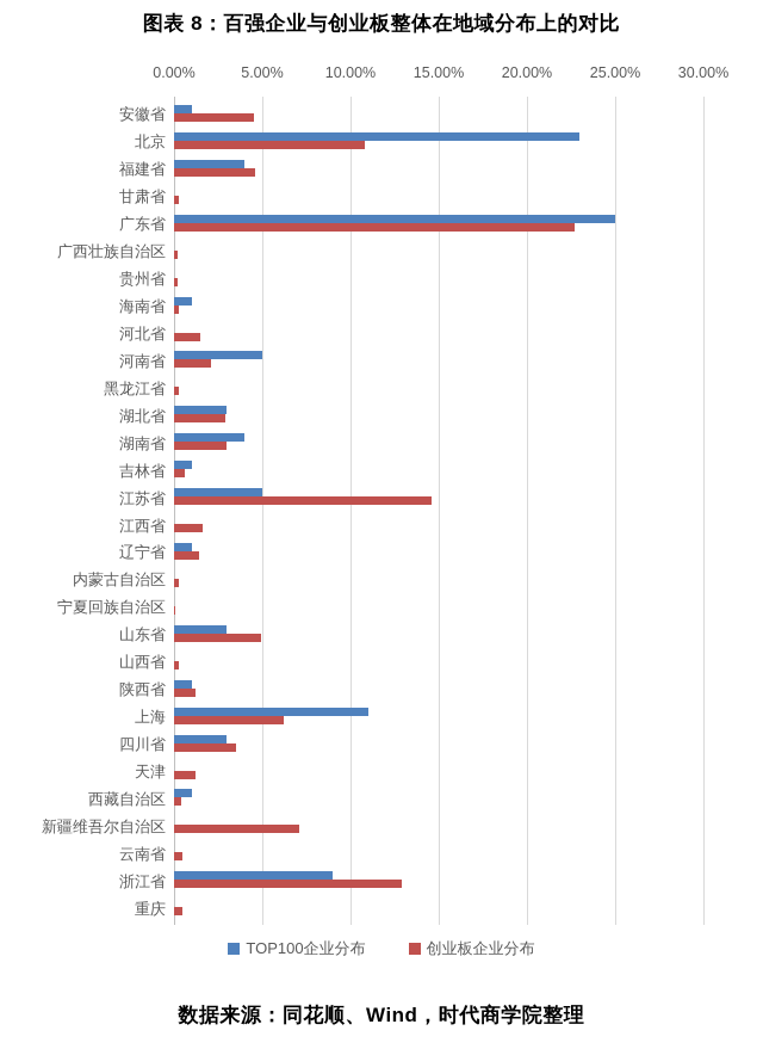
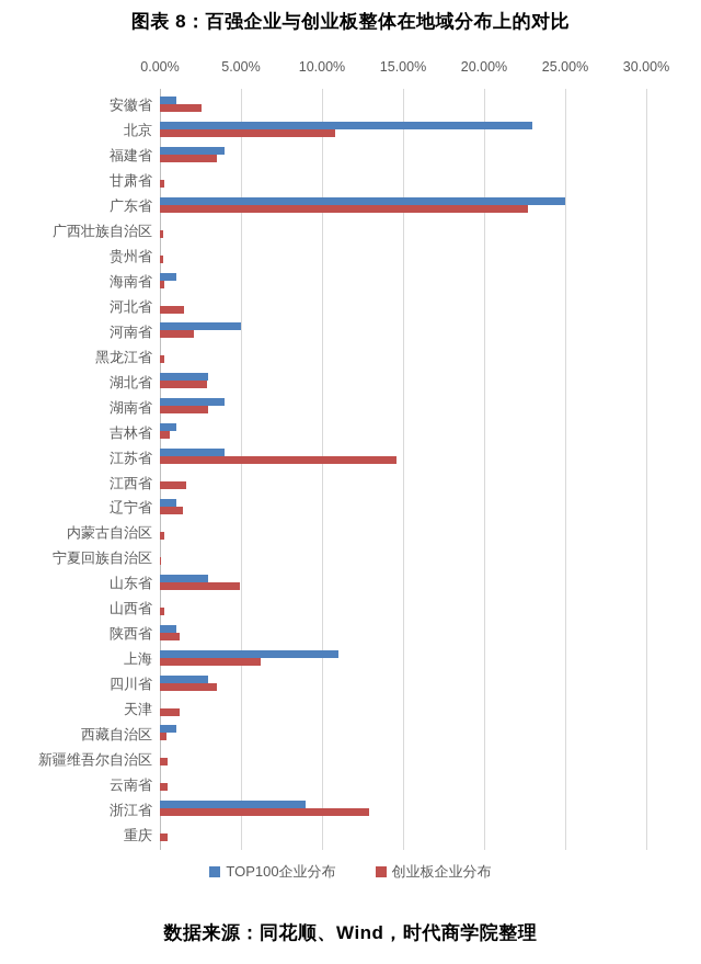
创业板企业分布/安徽省: 4.5% -> 2.6%
创业板企业分布/福建省: 4.6% -> 3.5%
TOP100企业分布/江苏省: 5% -> 4%
创业板企业分布/新疆维吾尔自治区: 7.1% -> 0.5%
